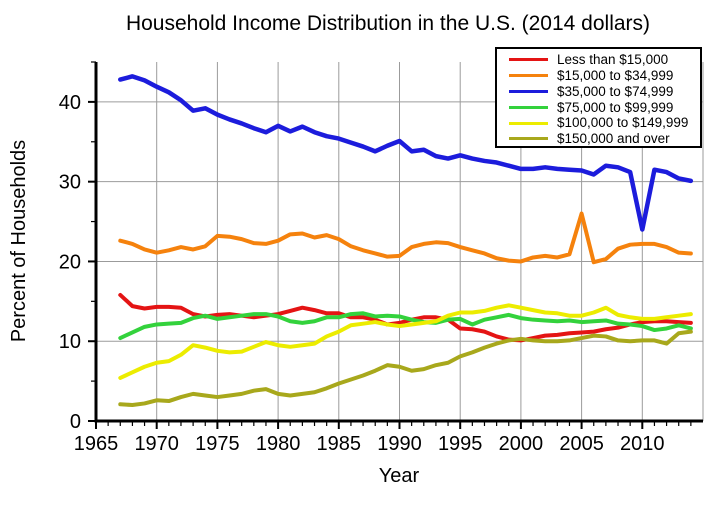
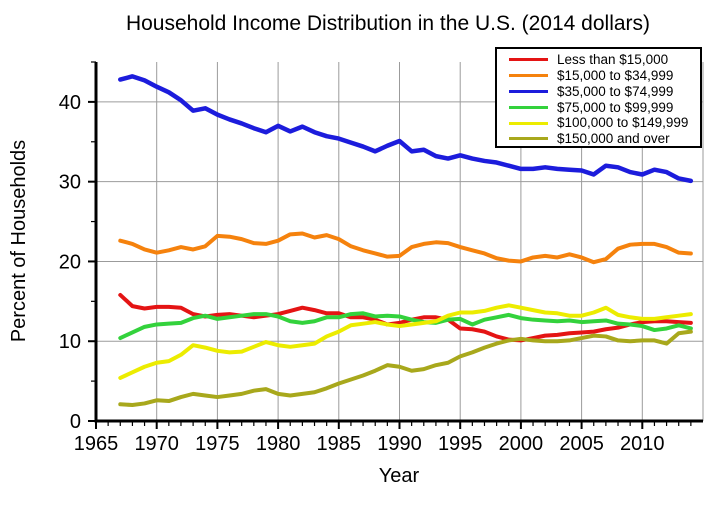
$15,000 to $34,999/2005: 26 -> 20
$35,000 to $74,999/2010: 24 -> 31
